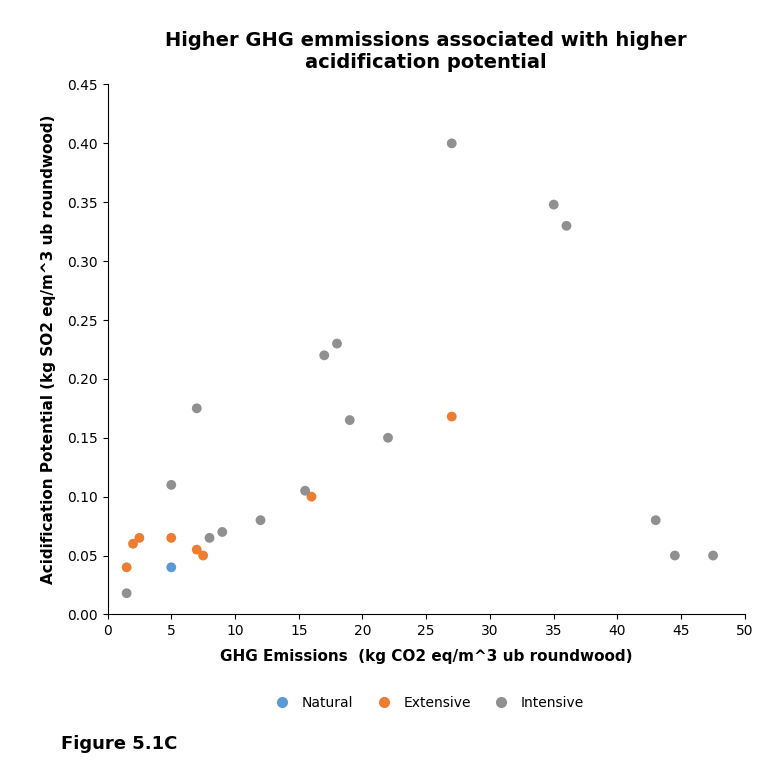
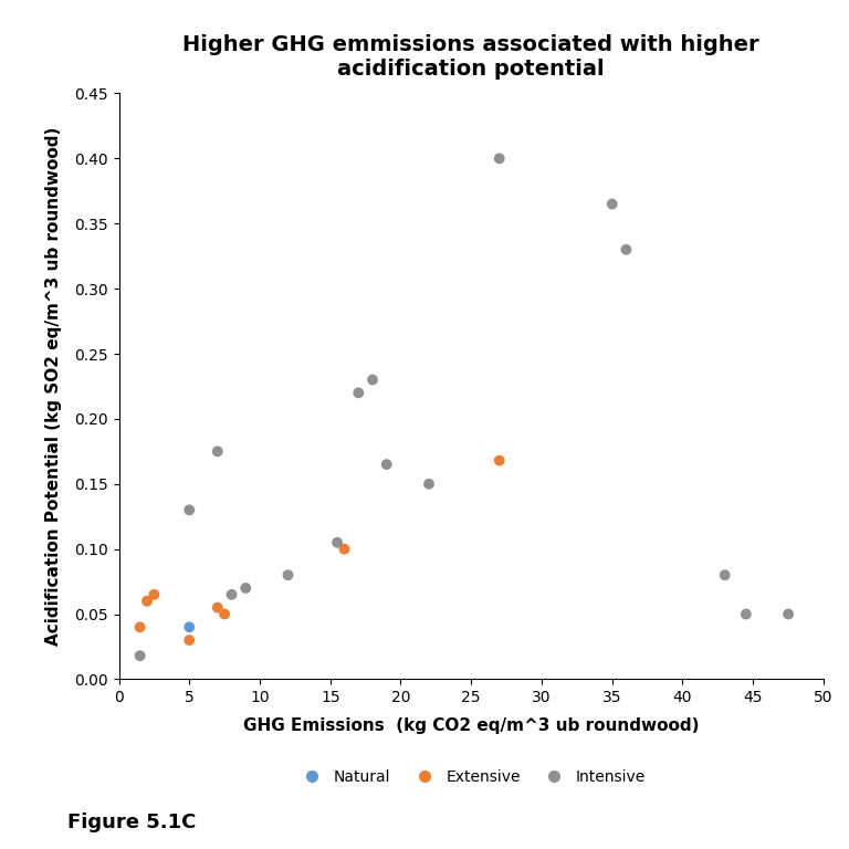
Extensive/5: 0.065 -> 0.030
Intensive/5: 0.110 -> 0.130
Intensive/35: 0.348 -> 0.365
